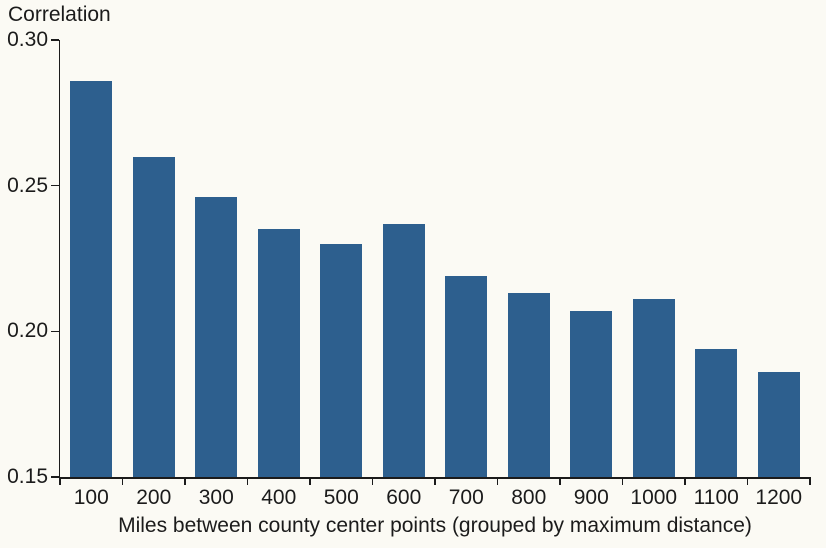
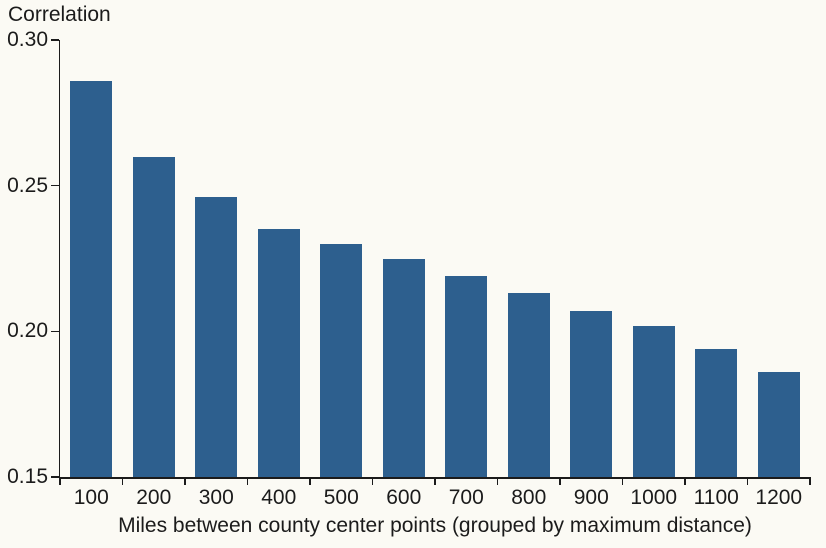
600: 0.237 -> 0.225
1000: 0.211 -> 0.202
